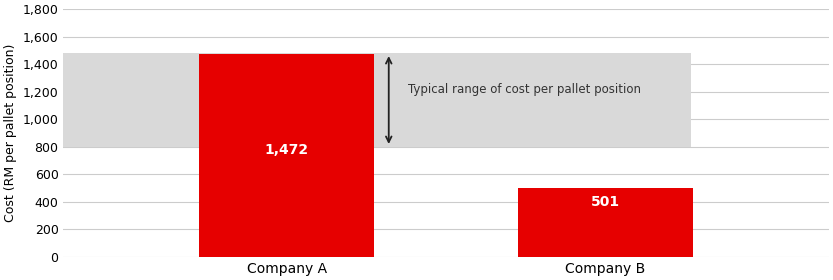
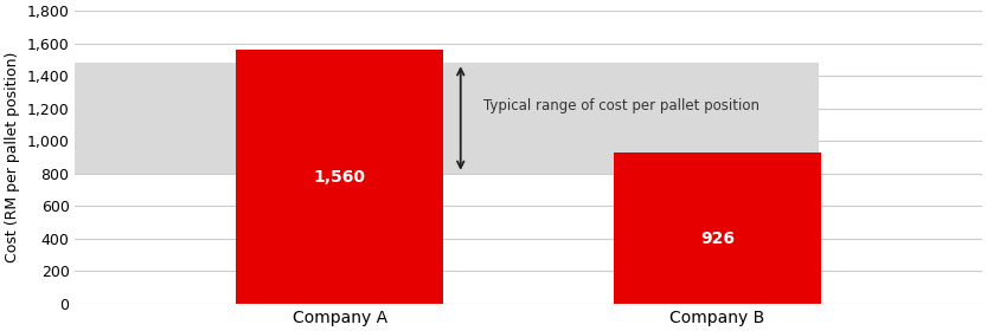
Company A: 1,472 -> 1,560
Company B: 501 -> 926
